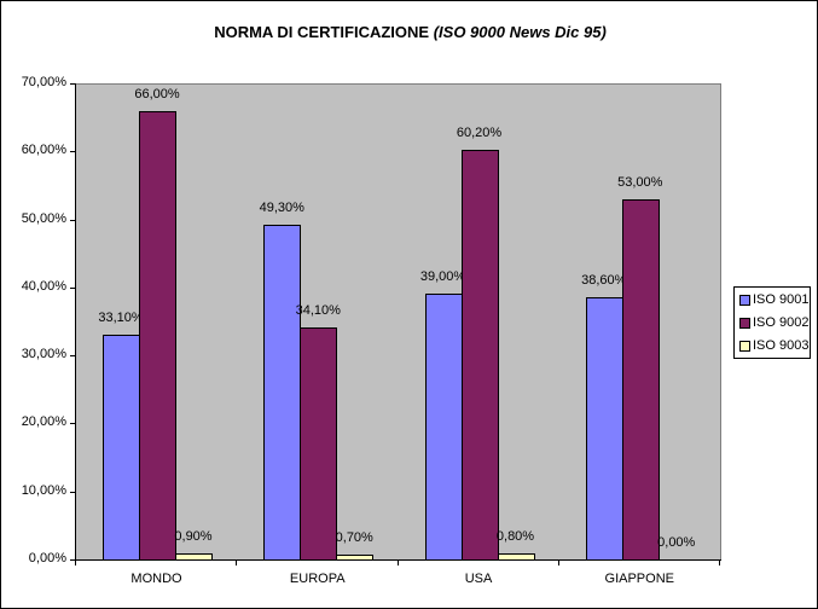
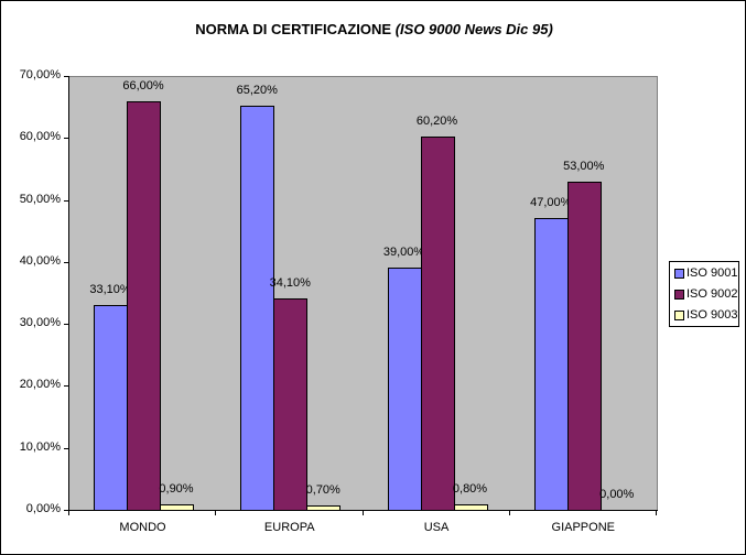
ISO 9001/EUROPA: 49,30% -> 65,20%
ISO 9001/GIAPPONE: 38,60% -> 47,00%
